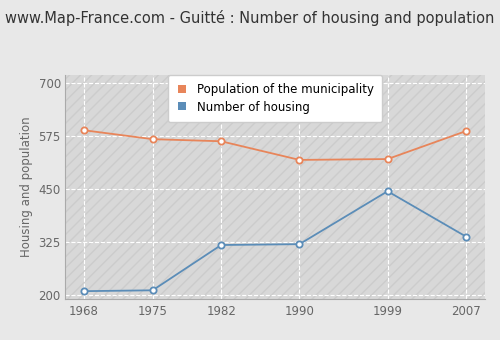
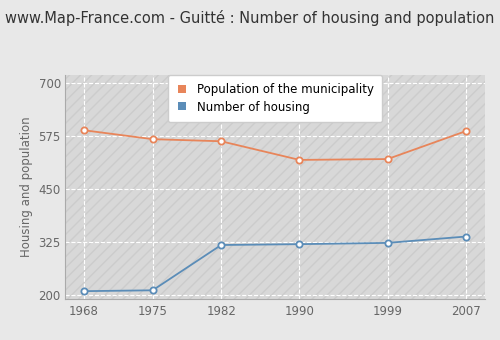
Number of housing/1999: 445 -> 323
